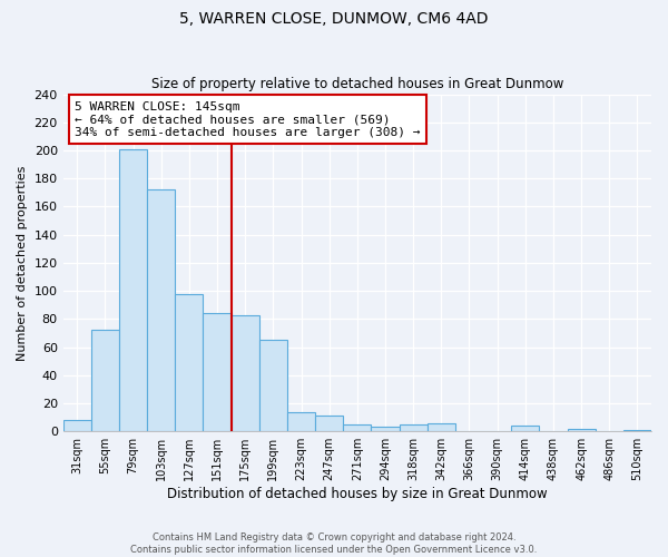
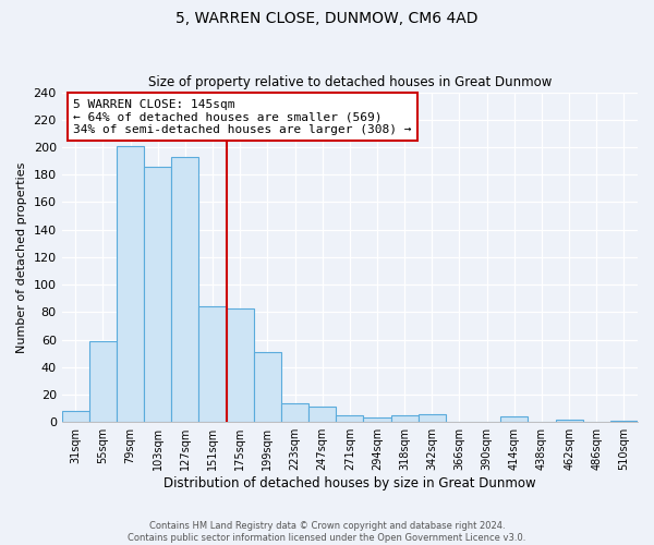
55sqm: 72 -> 59
103sqm: 172 -> 186
127sqm: 98 -> 193
199sqm: 65 -> 51
